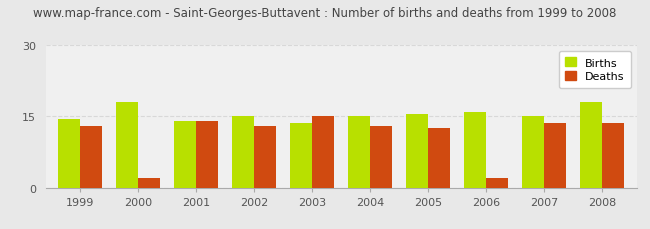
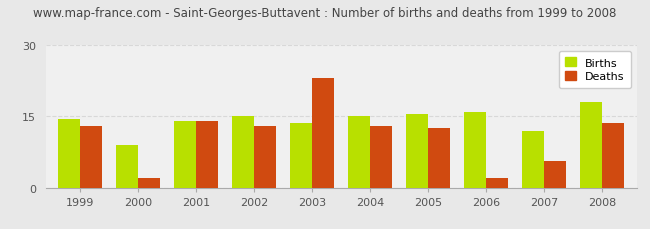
Births/2000: 18.0 -> 9.0
Deaths/2003: 15.0 -> 23.0
Births/2007: 15.0 -> 12.0
Deaths/2007: 13.5 -> 5.5
